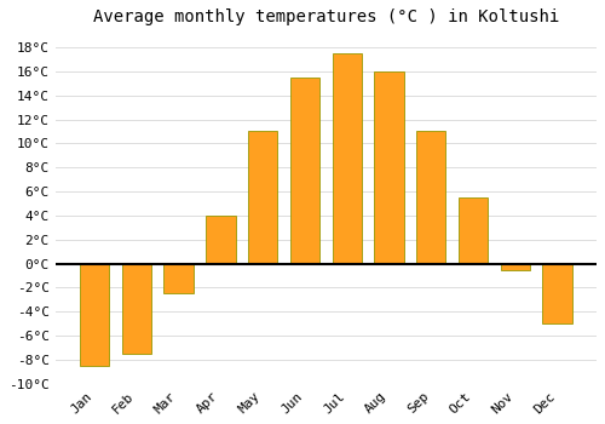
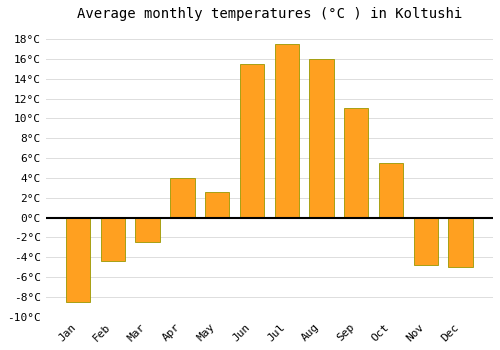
Feb: -7.5°C -> -4.4°C
May: 11.0°C -> 2.6°C
Nov: -0.5°C -> -4.8°C
